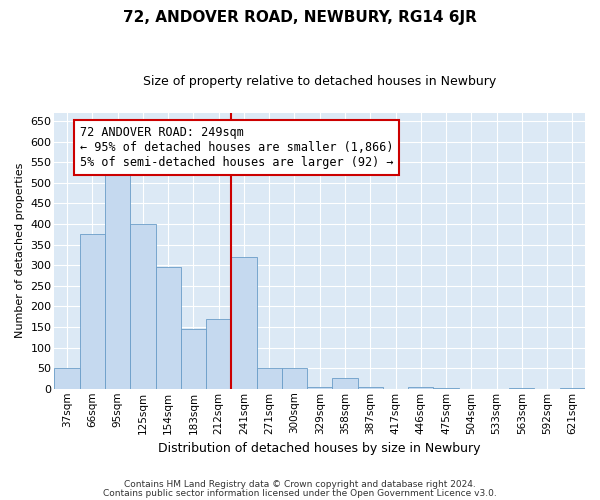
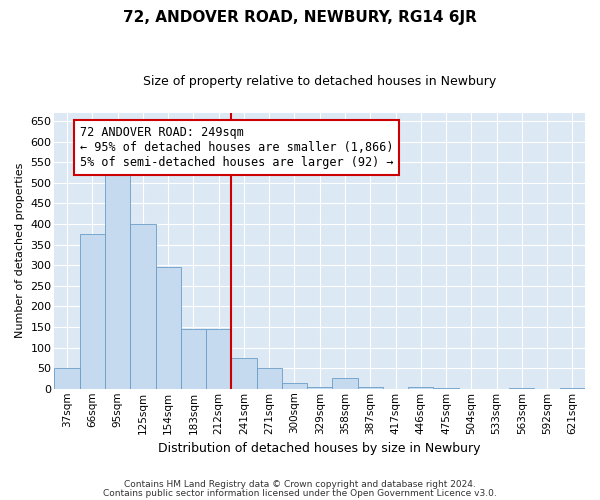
212sqm: 170 -> 145
241sqm: 320 -> 75
300sqm: 50 -> 15
